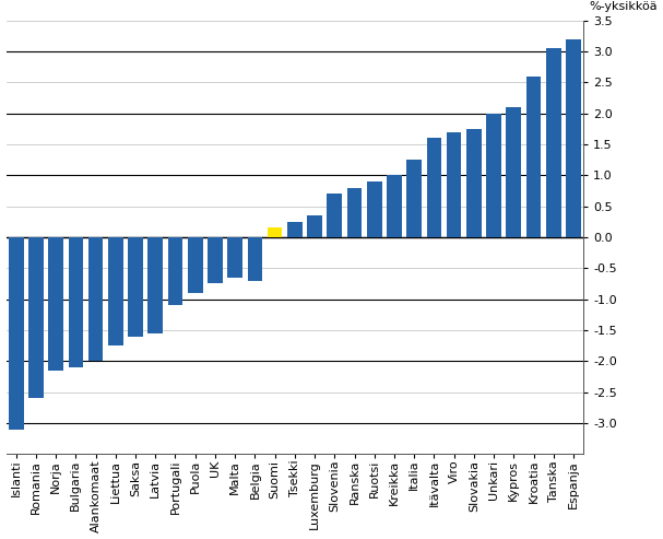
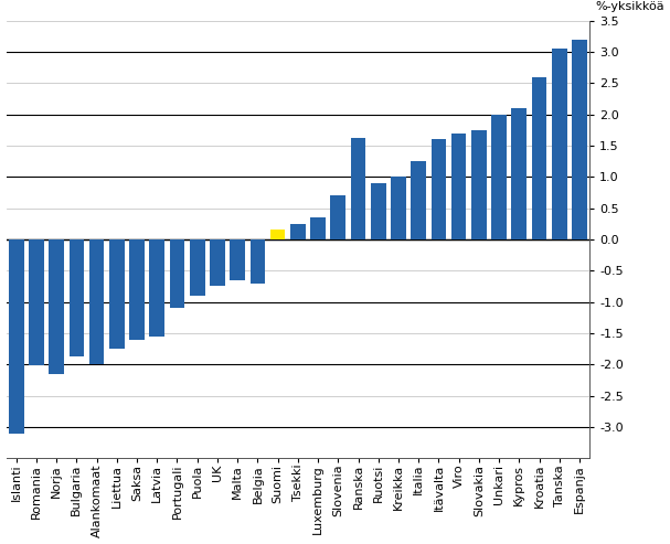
Romania: -2.60 -> -2.02
Bulgaria: -2.10 -> -1.88
Ranska: 0.80 -> 1.62
